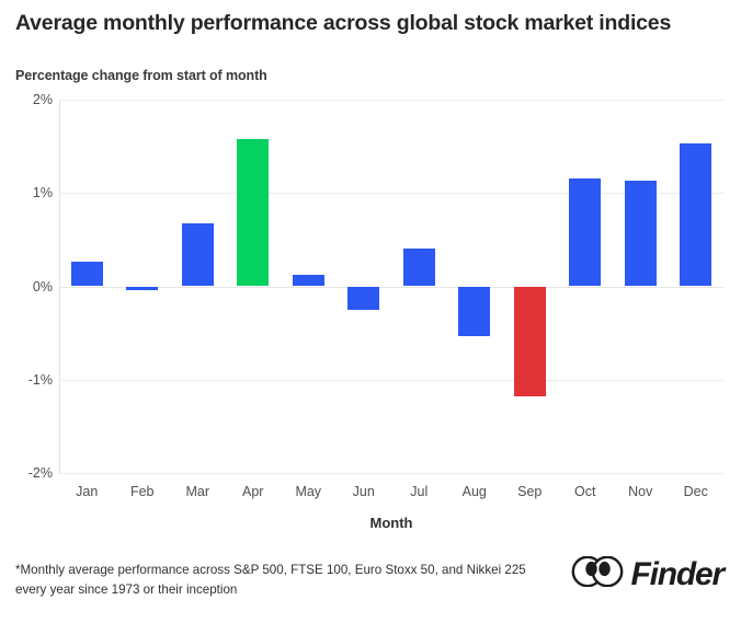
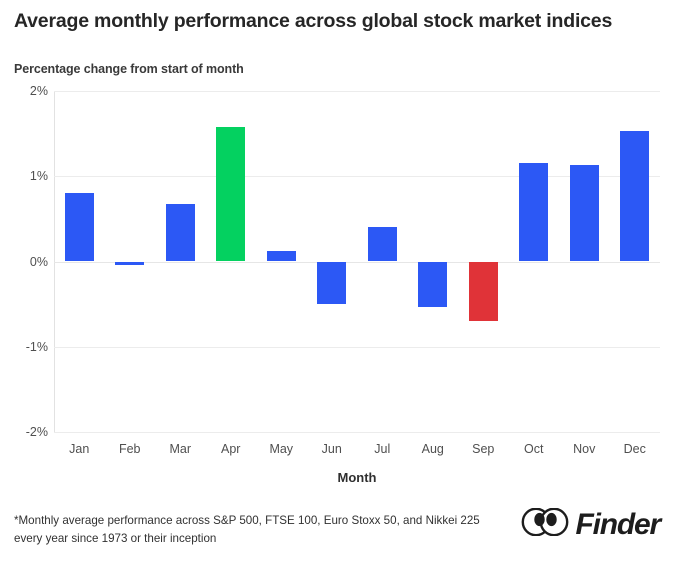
Jan: 0.3% -> 0.8%
Jun: -0.2% -> -0.5%
Sep: -1.2% -> -0.7%
